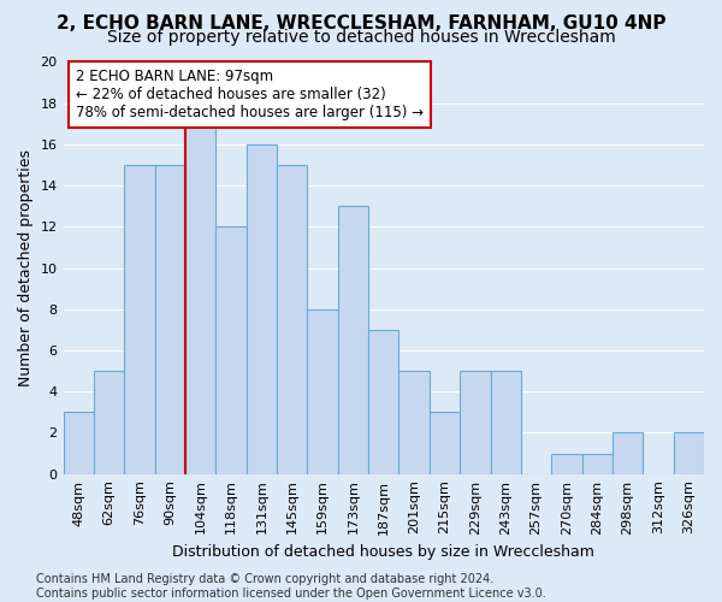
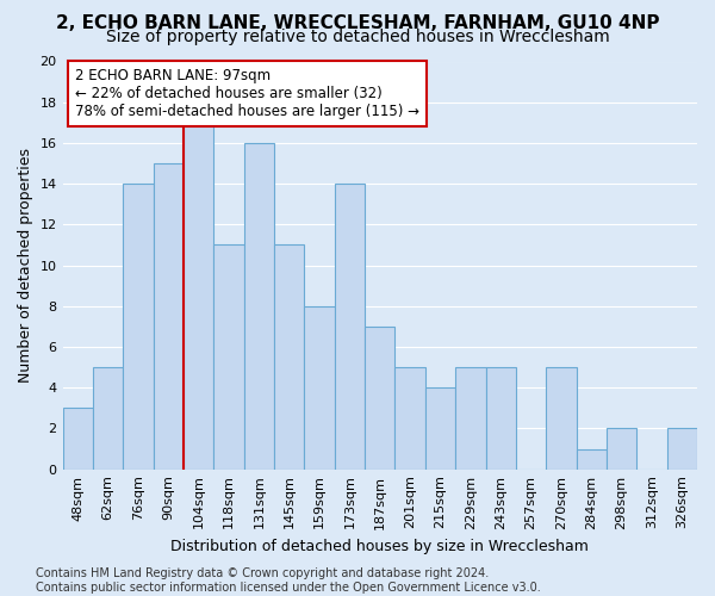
76sqm: 15 -> 14
118sqm: 12 -> 11
145sqm: 15 -> 11
173sqm: 13 -> 14
215sqm: 3 -> 4
270sqm: 1 -> 5
